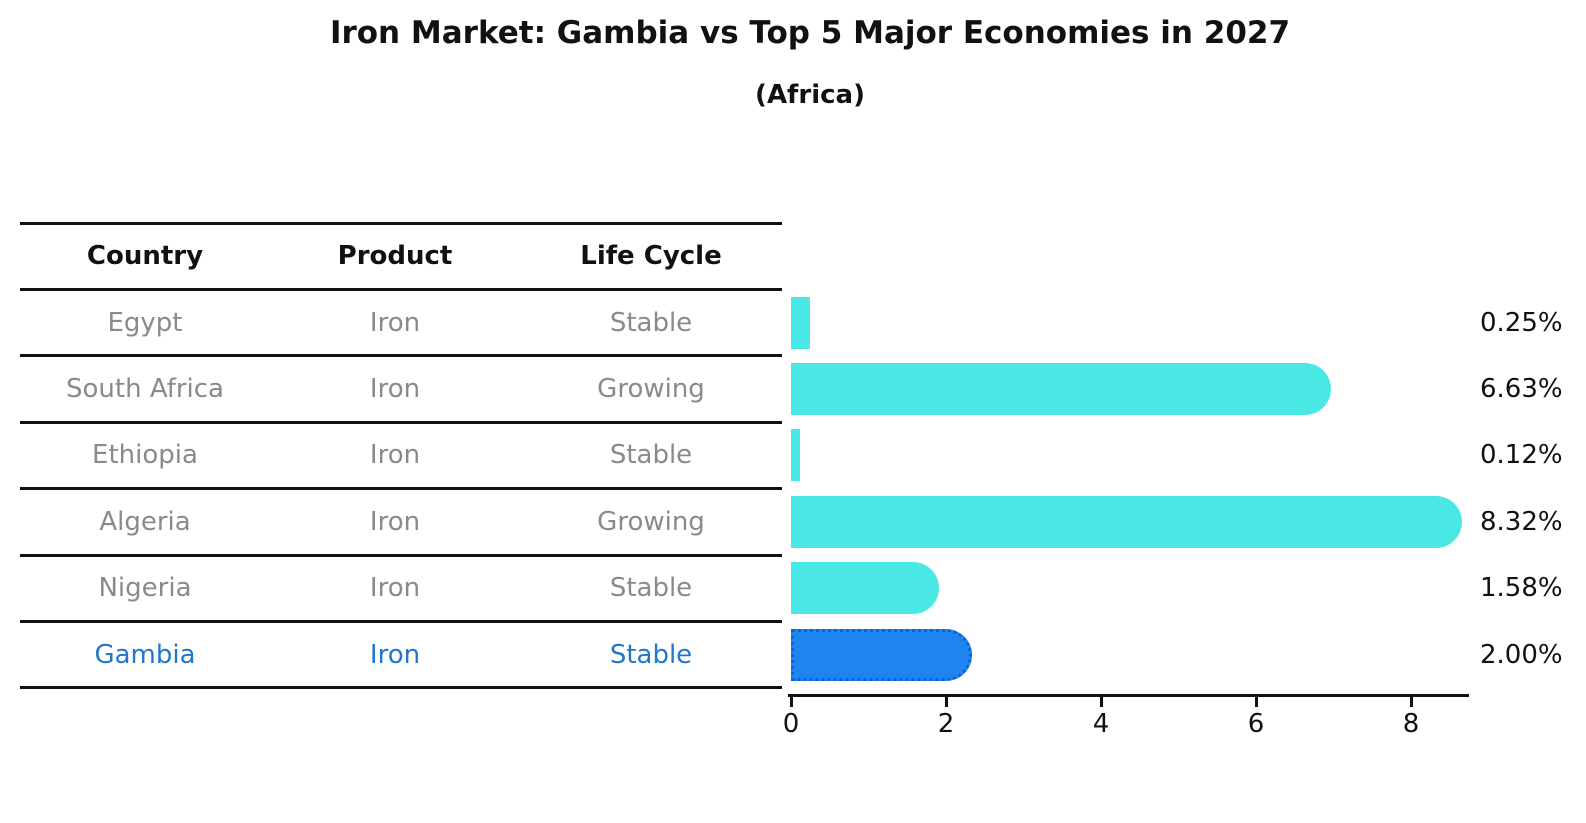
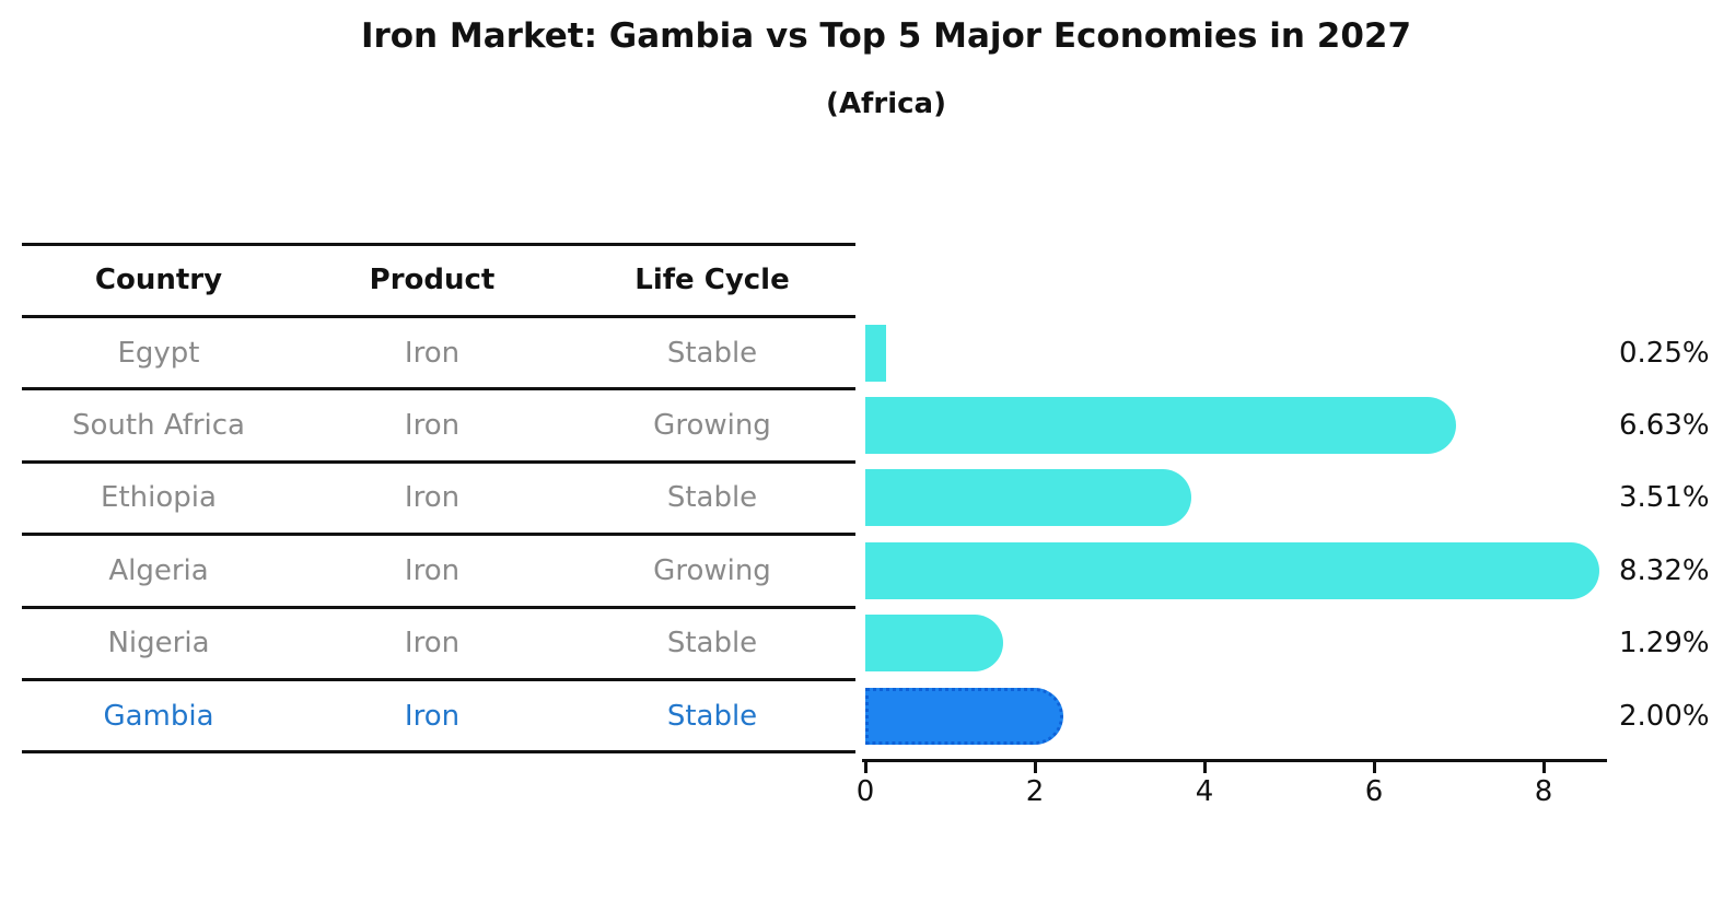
Ethiopia: 0.12% -> 3.51%
Nigeria: 1.58% -> 1.29%
